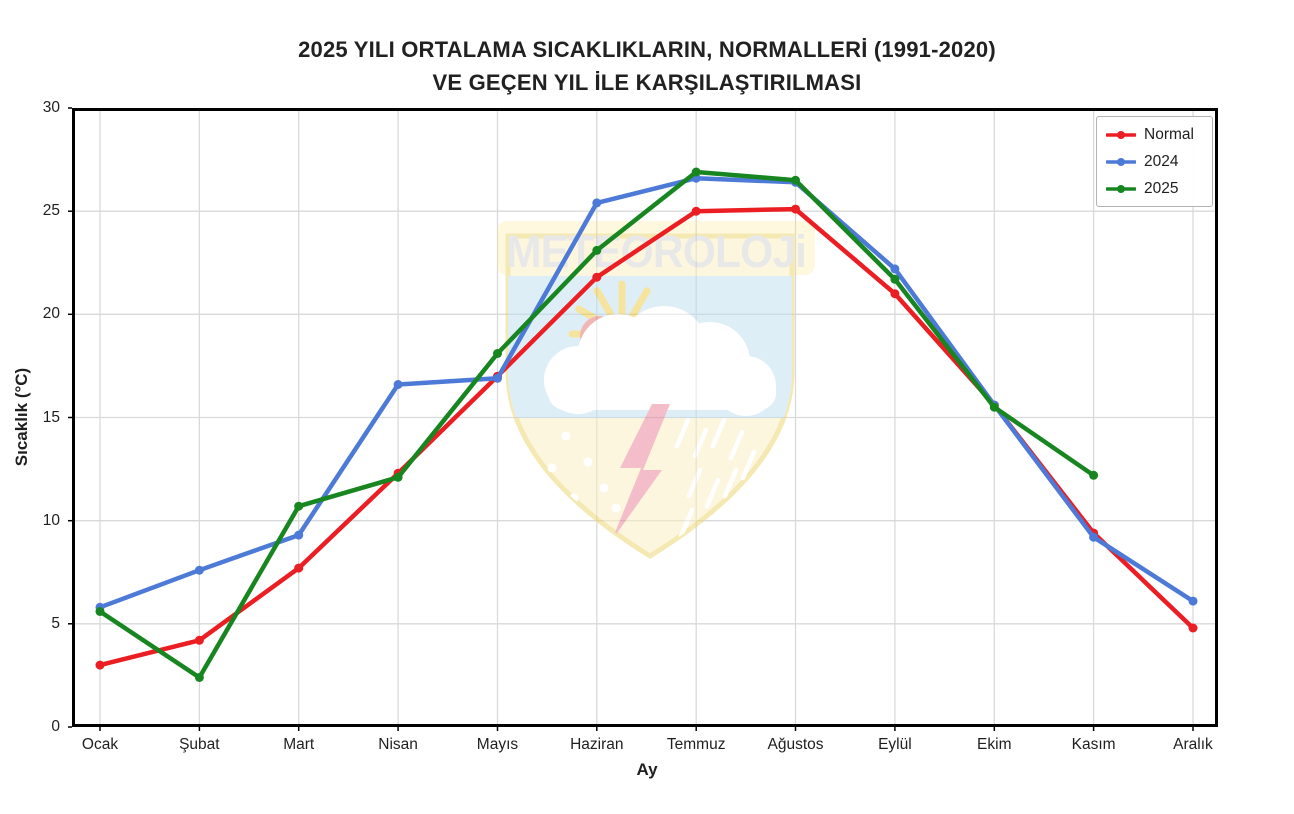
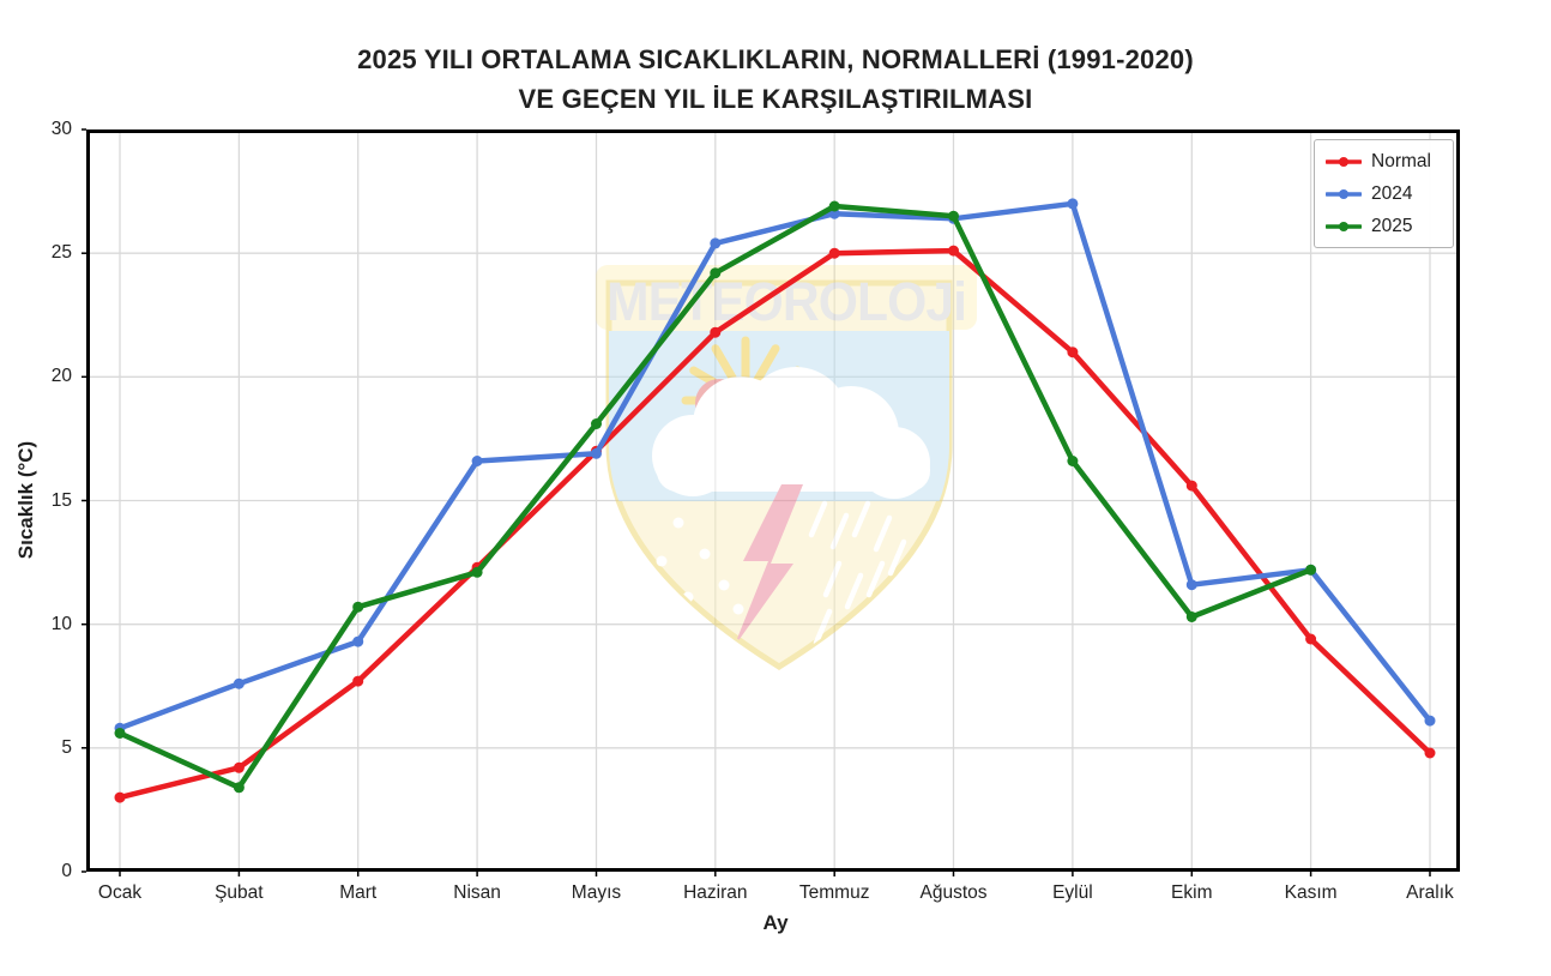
2025/Şubat: 2.4 -> 3.4
2025/Haziran: 23.1 -> 24.2
2024/Eylül: 22.2 -> 27.0
2025/Eylül: 21.7 -> 16.6
2024/Ekim: 15.6 -> 11.6
2025/Ekim: 15.5 -> 10.3
2024/Kasım: 9.2 -> 12.2
